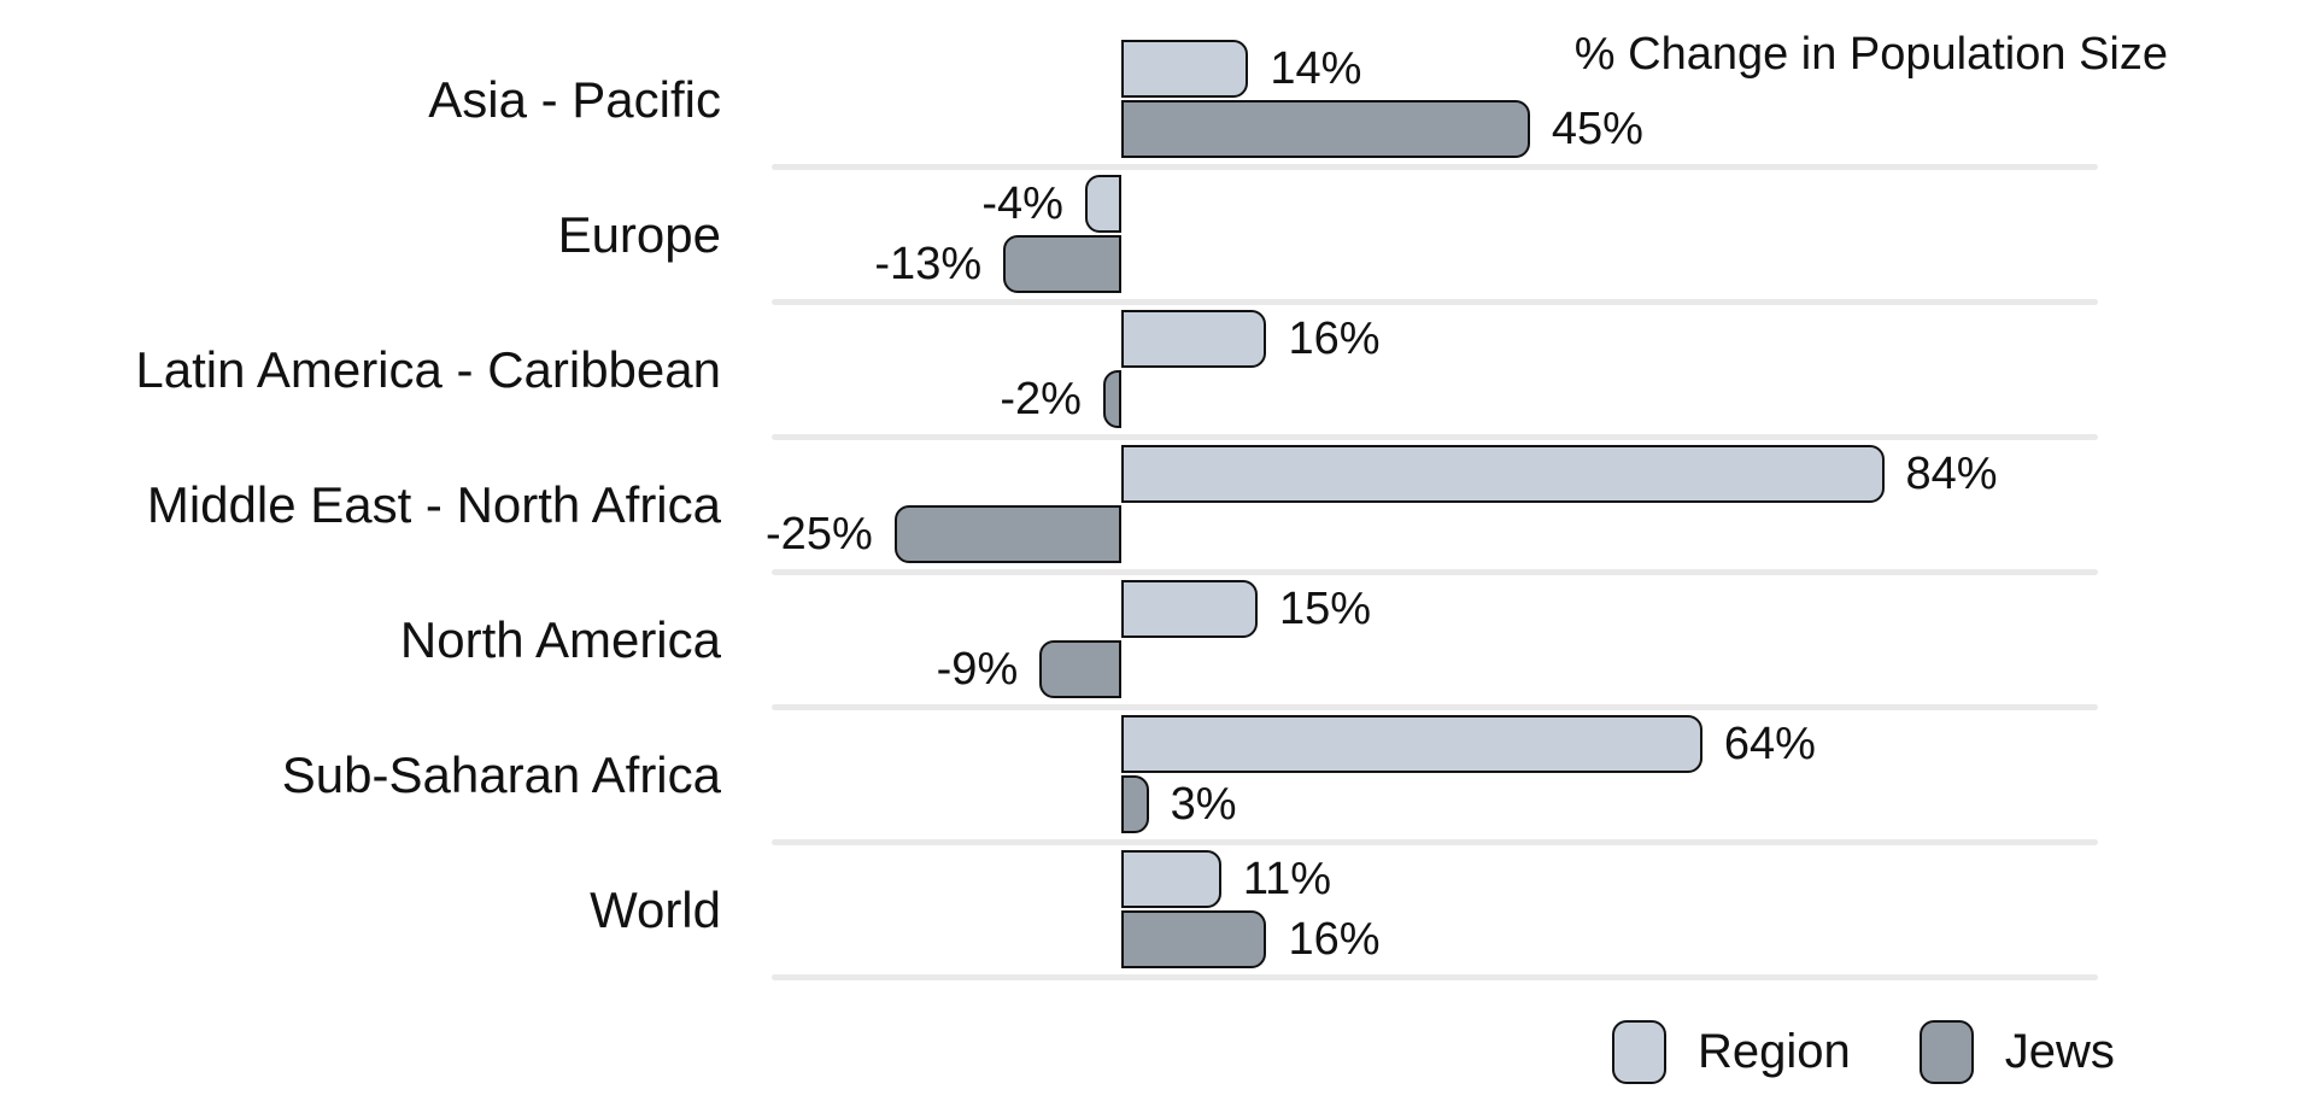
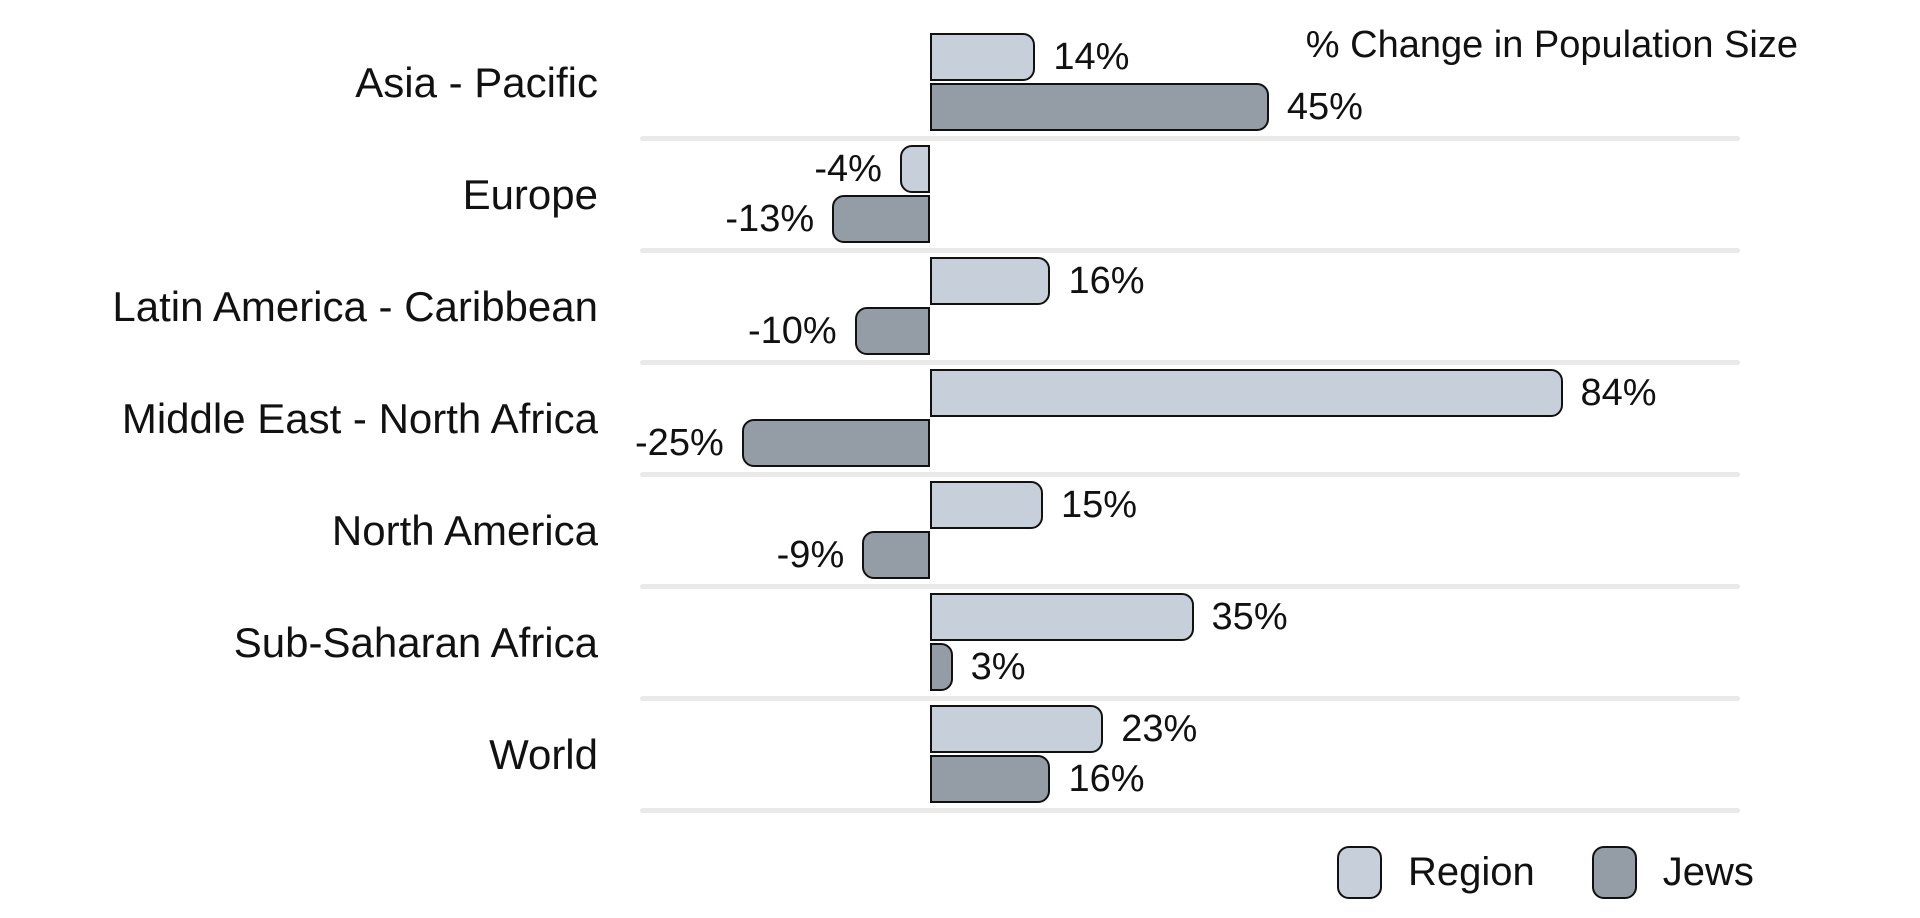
Jews/Latin America - Caribbean: -2% -> -10%
Region/Sub-Saharan Africa: 64% -> 35%
Region/World: 11% -> 23%
